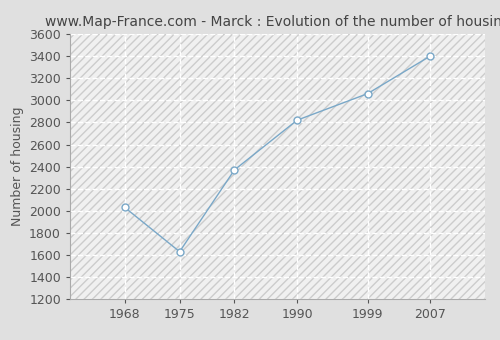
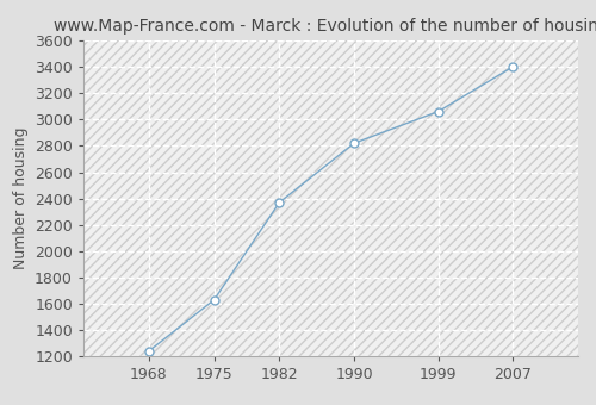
1968: 2030 -> 1240
